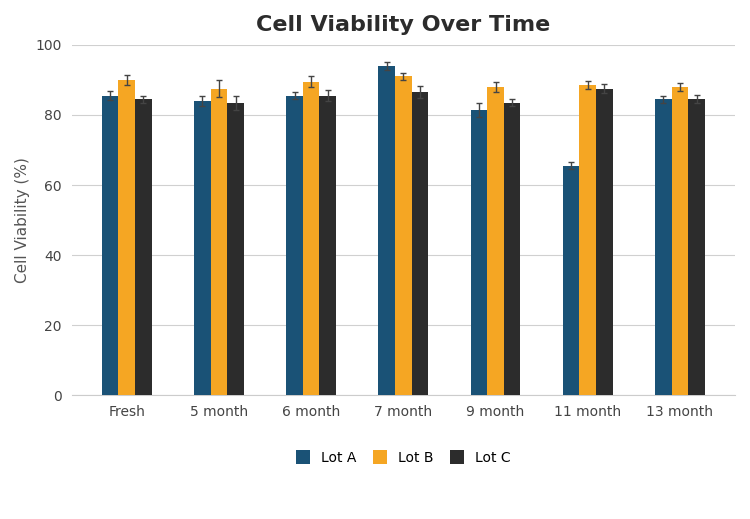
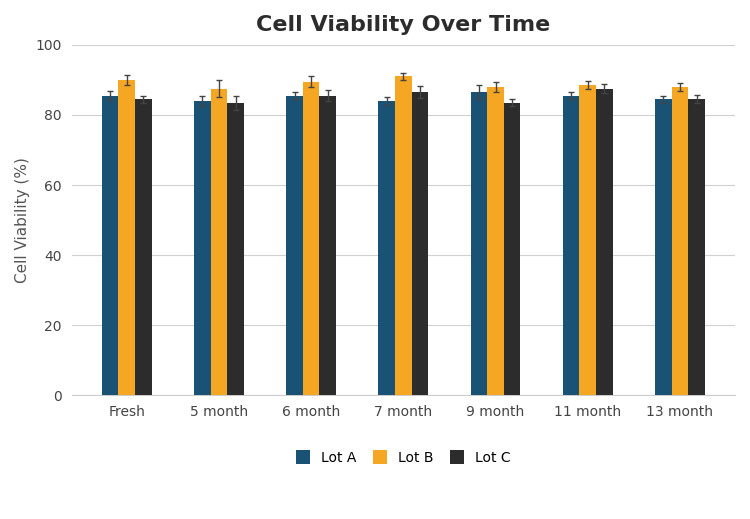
Lot A/7 month: 94.0 -> 84.0
Lot A/9 month: 81.5 -> 86.5
Lot A/11 month: 65.5 -> 85.5
